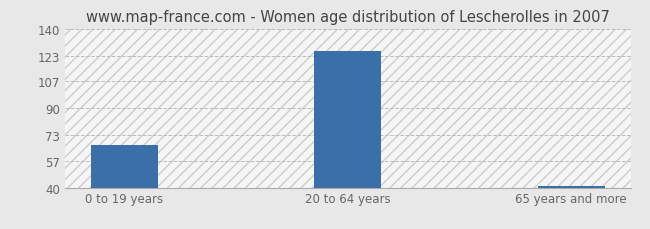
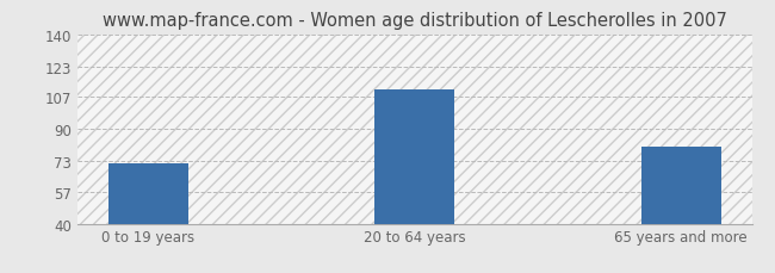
0 to 19 years: 67 -> 72
20 to 64 years: 126 -> 111
65 years and more: 41 -> 81
